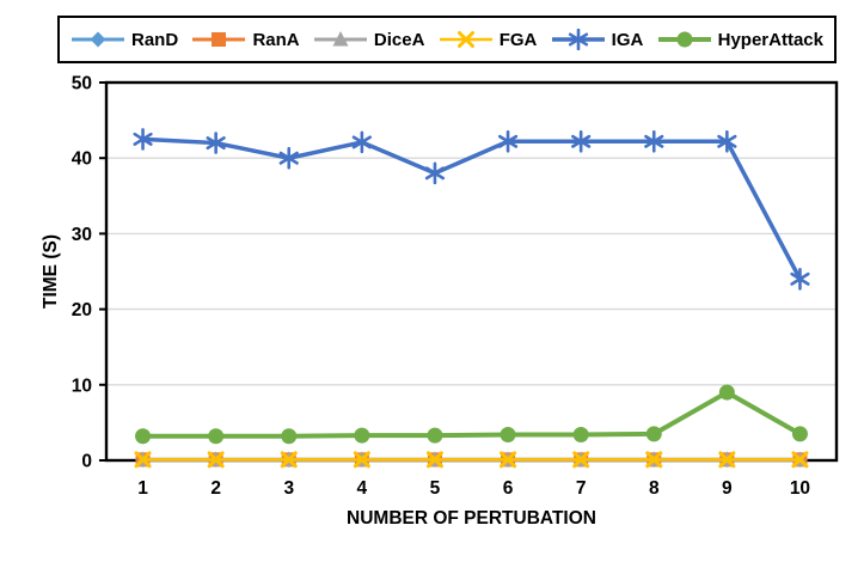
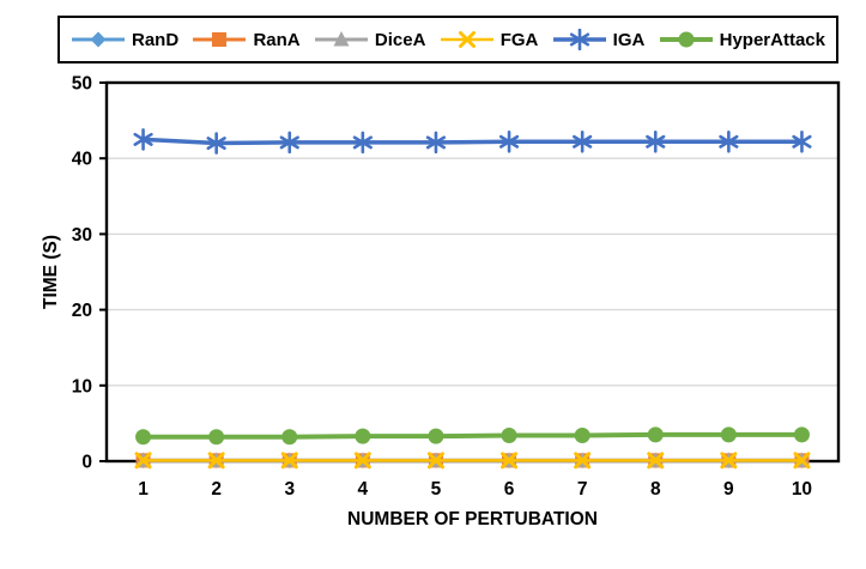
IGA/3: 40 -> 42
IGA/5: 38 -> 42
HyperAttack/9: 9 -> 4
IGA/10: 24 -> 42
